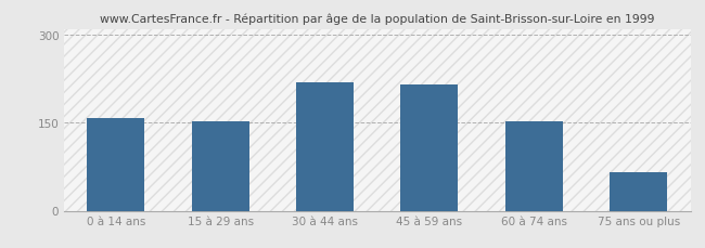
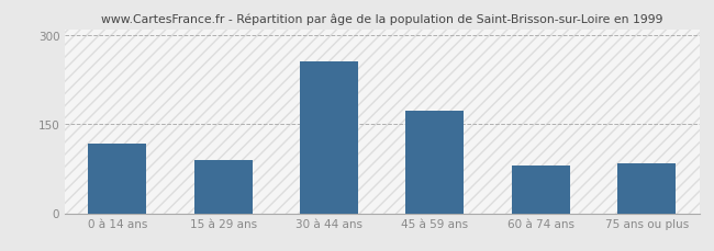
0 à 14 ans: 158 -> 118
15 à 29 ans: 153 -> 90
30 à 44 ans: 218 -> 256
45 à 59 ans: 215 -> 172
60 à 74 ans: 152 -> 80
75 ans ou plus: 65 -> 84
